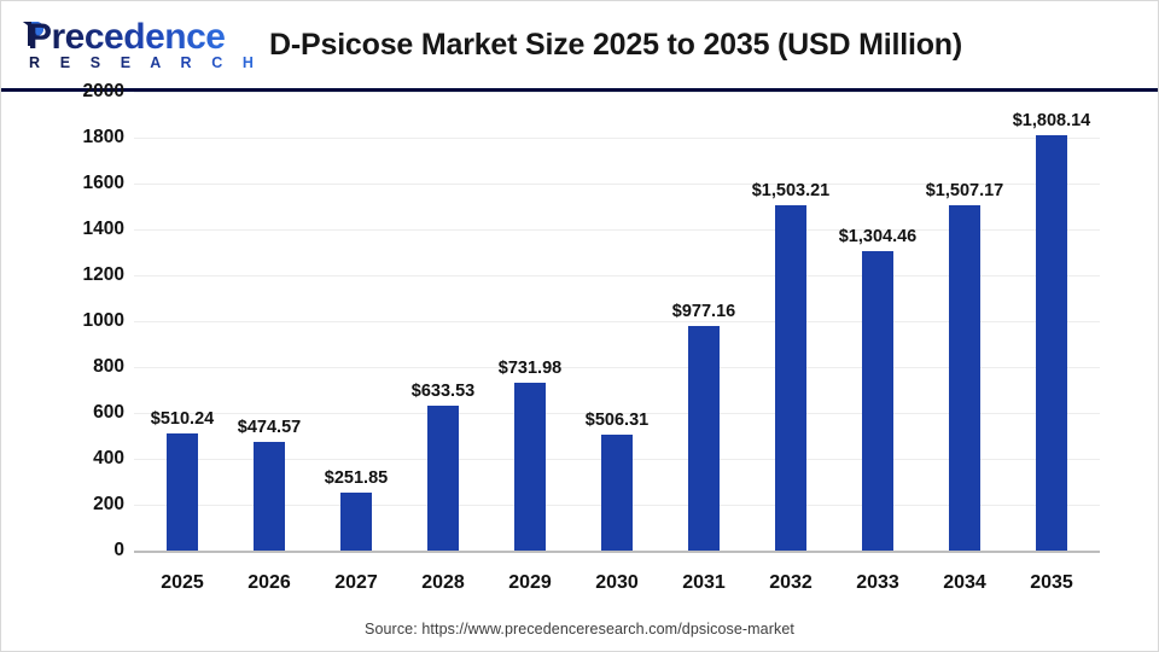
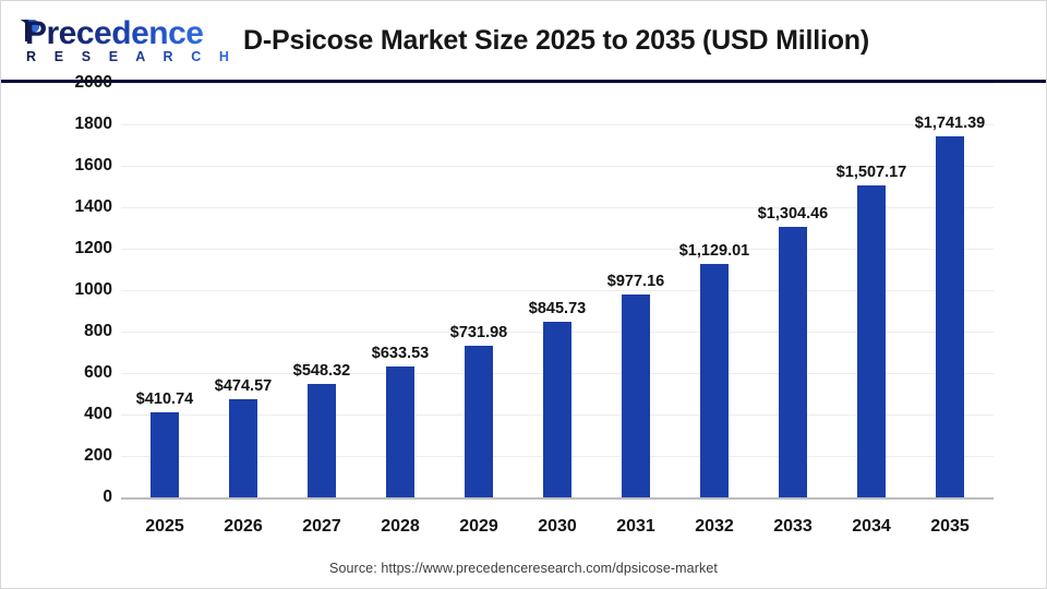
2025: $510.24 -> $410.74
2027: $251.85 -> $548.32
2030: $506.31 -> $845.73
2032: $1,503.21 -> $1,129.01
2035: $1,808.14 -> $1,741.39
